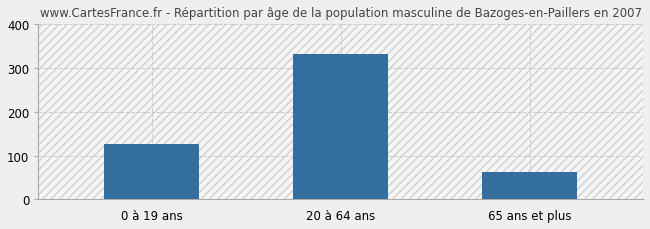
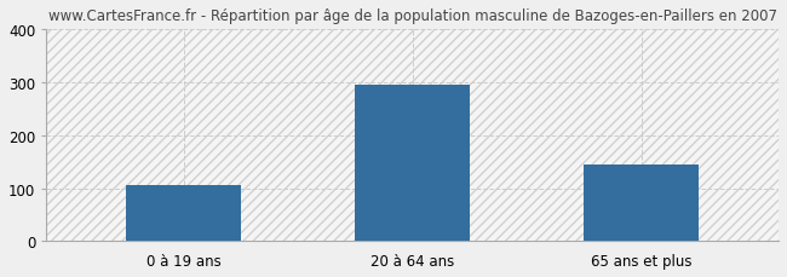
0 à 19 ans: 127 -> 105
20 à 64 ans: 333 -> 295
65 ans et plus: 63 -> 145
